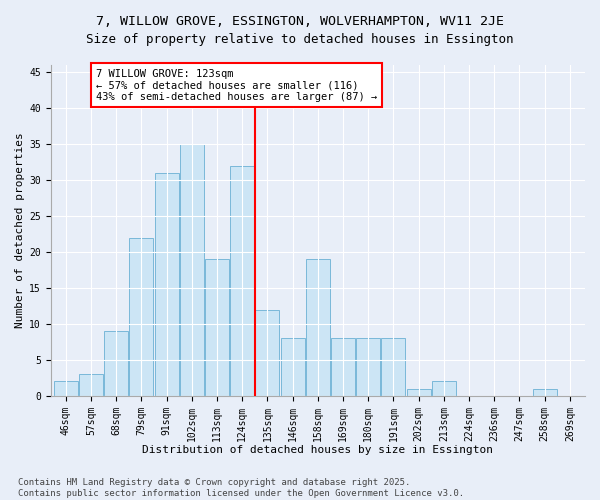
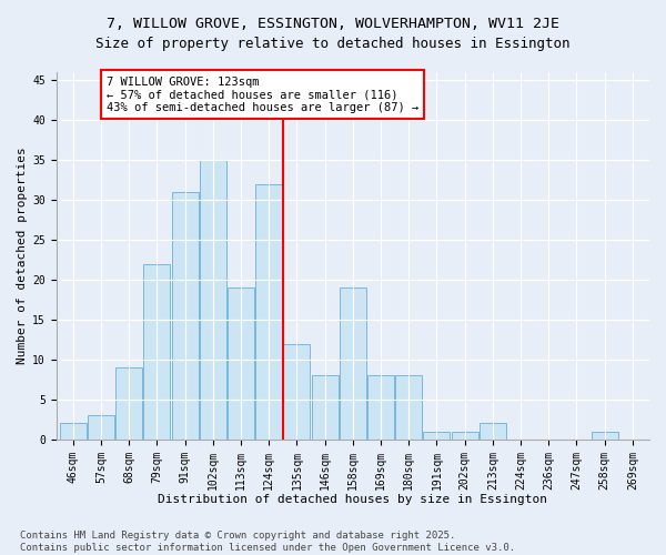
191sqm: 8 -> 1
